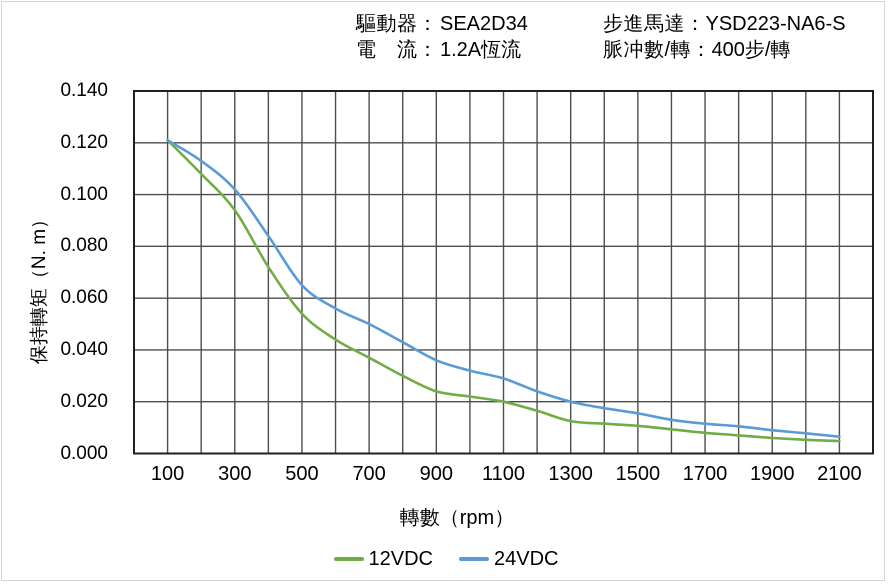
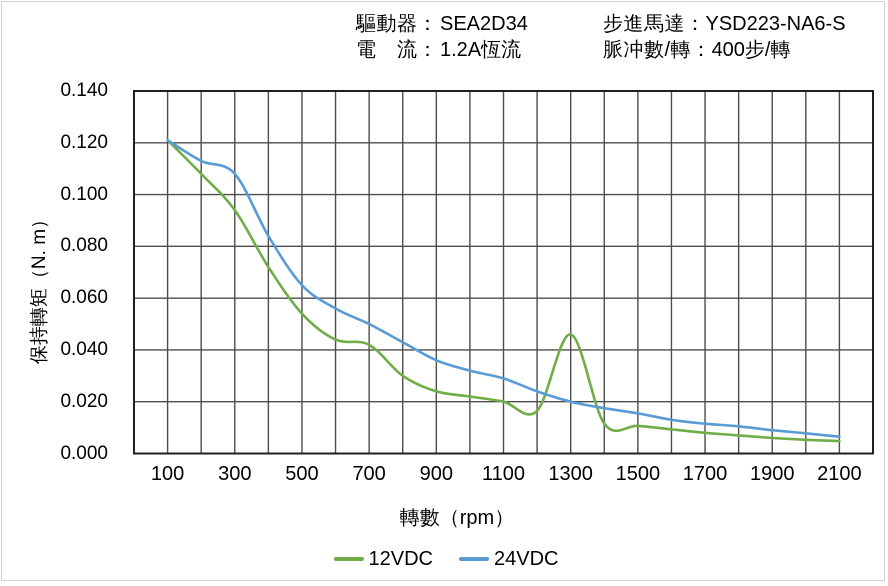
24VDC/300: 0.102 -> 0.108
12VDC/700: 0.037 -> 0.042
12VDC/1300: 0.013 -> 0.046
